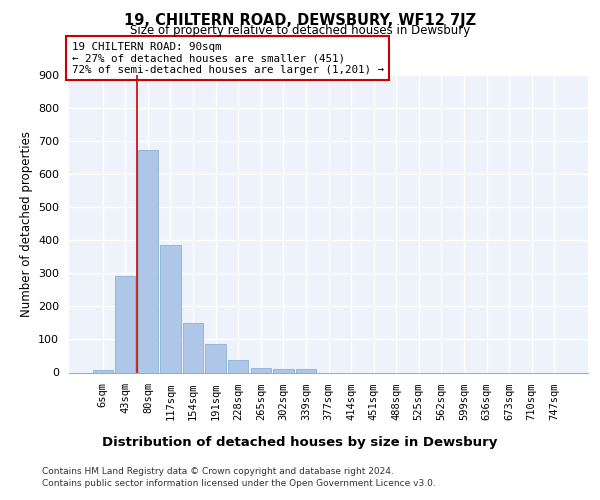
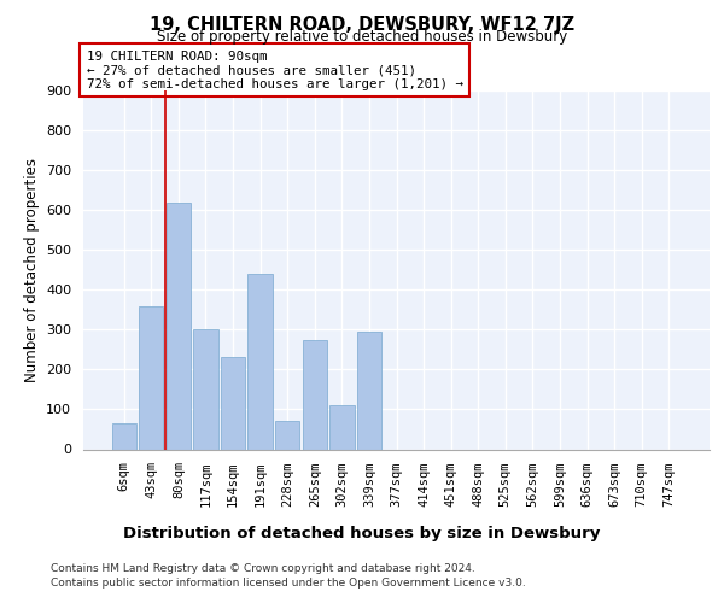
6sqm: 8 -> 65
43sqm: 293 -> 360
80sqm: 672 -> 620
117sqm: 385 -> 300
154sqm: 150 -> 230
191sqm: 85 -> 440
228sqm: 37 -> 70
265sqm: 13 -> 275
302sqm: 12 -> 110
339sqm: 10 -> 295
